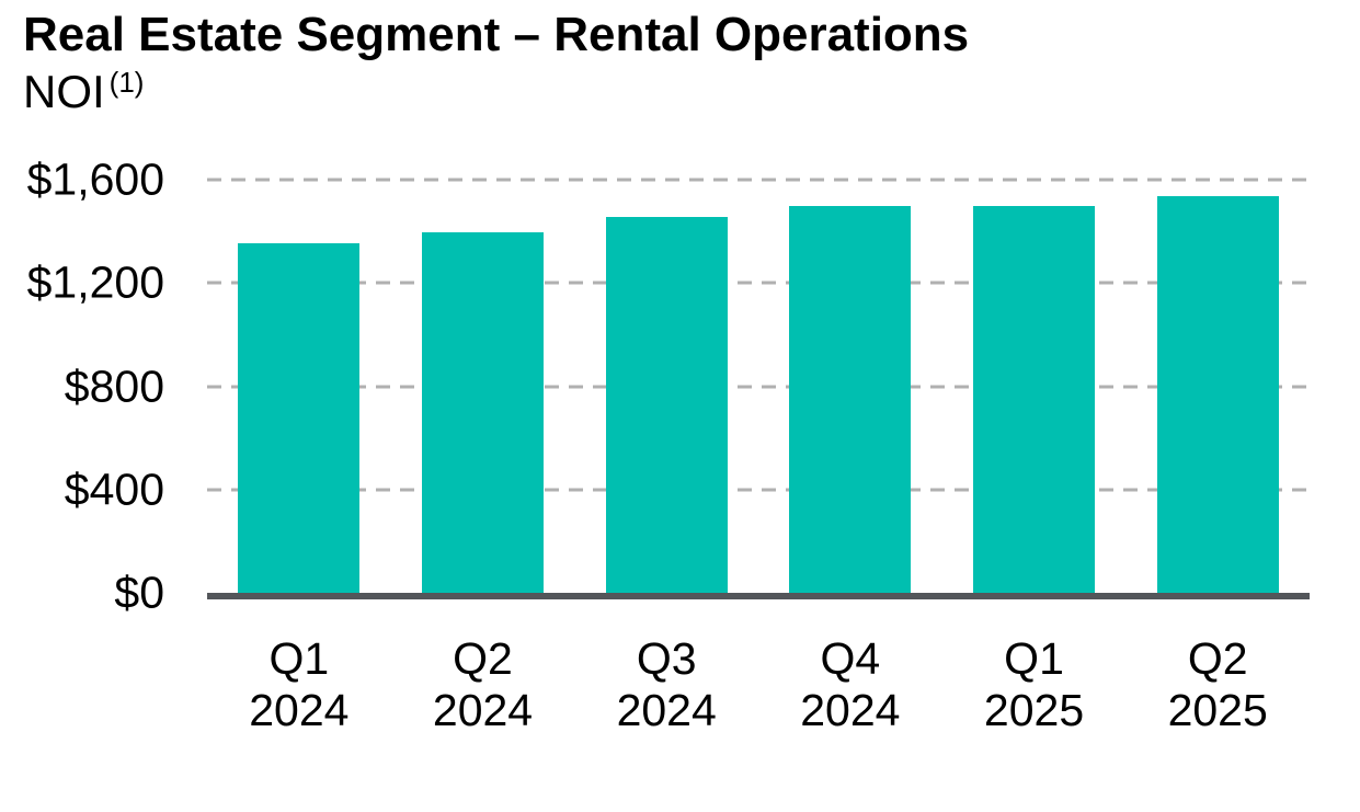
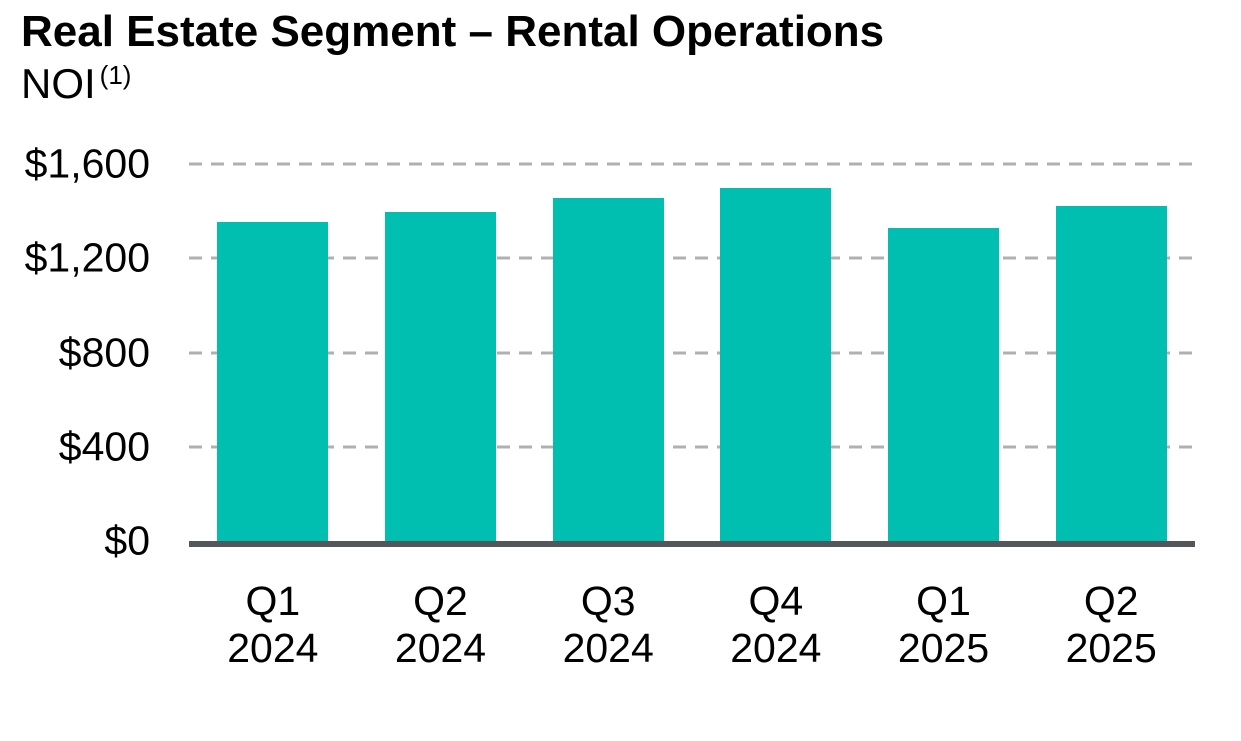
Q1 2025: $1500 -> $1330
Q2 2025: $1540 -> $1420
